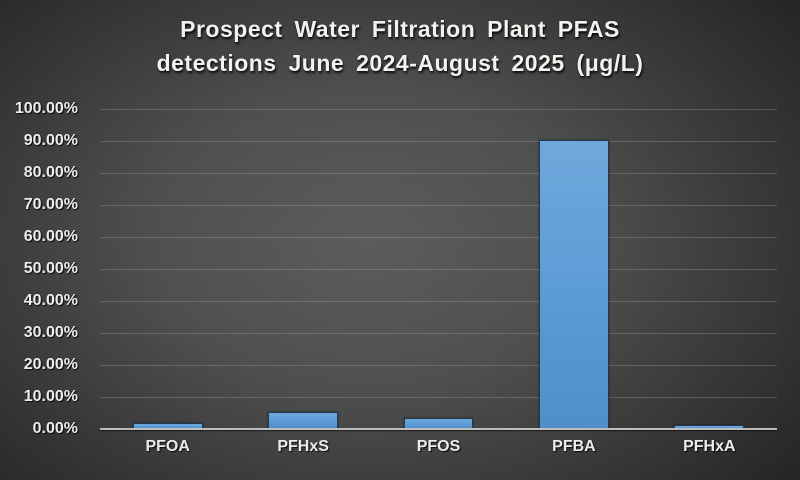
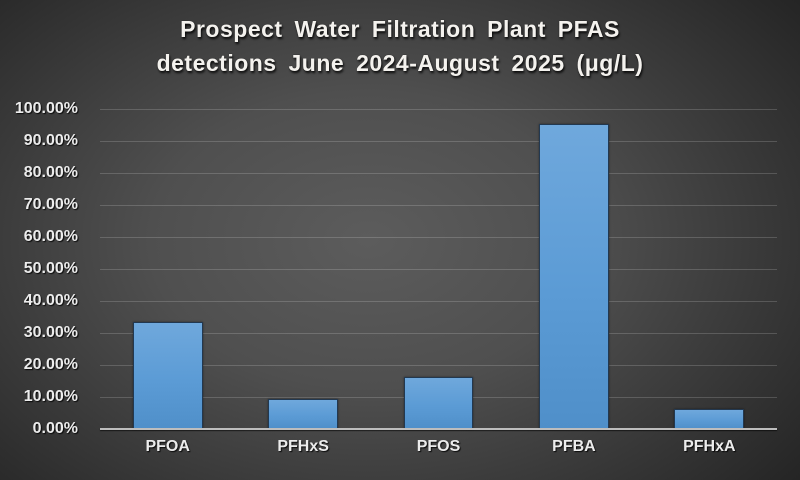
PFOA: 2% -> 33%
PFHxS: 5% -> 9%
PFOS: 3% -> 16%
PFBA: 90% -> 95%
PFHxA: 1% -> 6%
